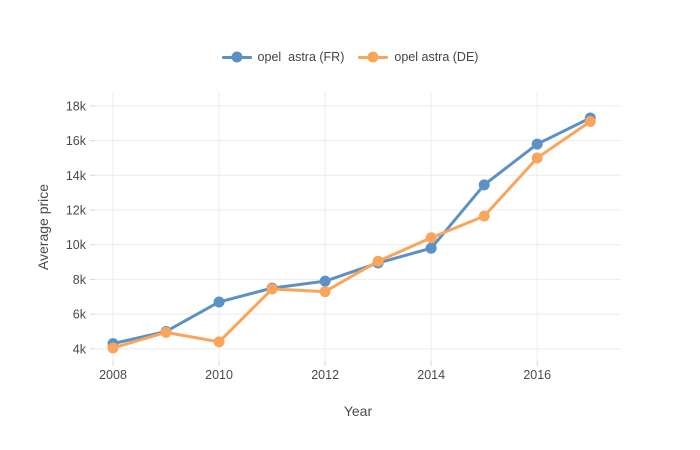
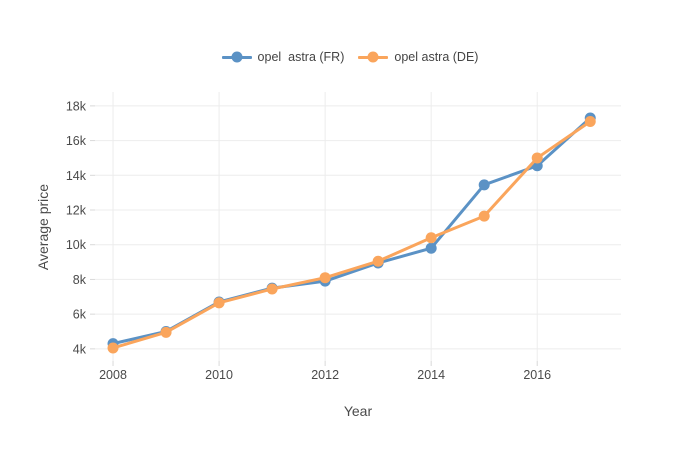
opel astra (DE)/2010: 4.4k -> 6.6k
opel astra (DE)/2012: 7.3k -> 8.1k
opel astra (FR)/2016: 15.8k -> 14.6k
